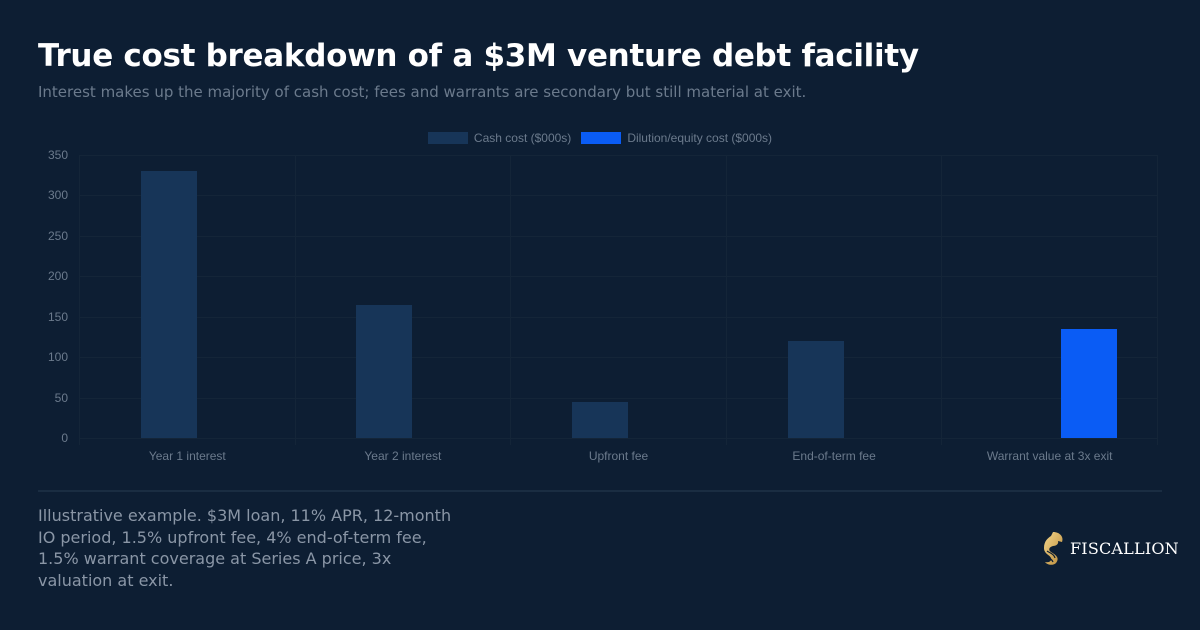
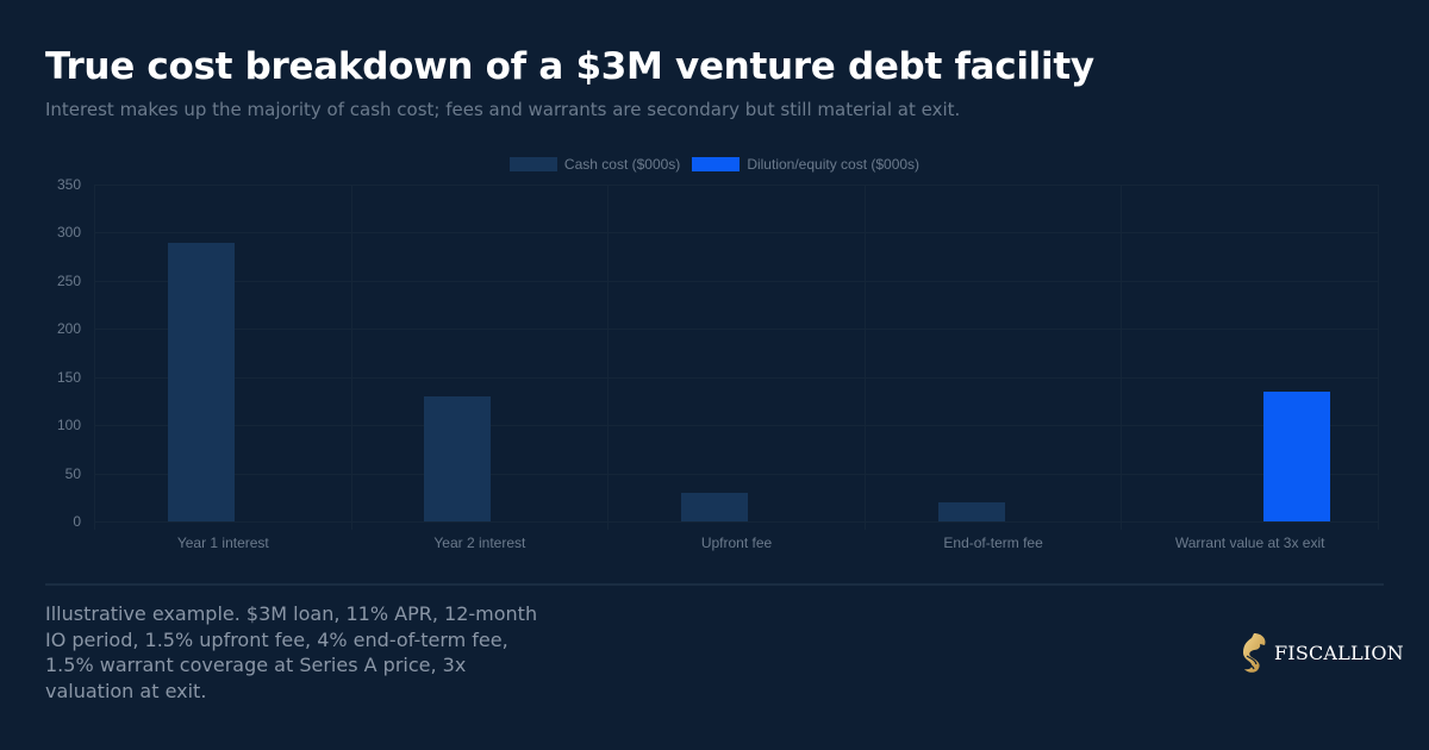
Cash cost ($000s)/Year 1 interest: 330 -> 290
Cash cost ($000s)/Year 2 interest: 160 -> 130
Cash cost ($000s)/Upfront fee: 40 -> 30
Cash cost ($000s)/End-of-term fee: 120 -> 20
